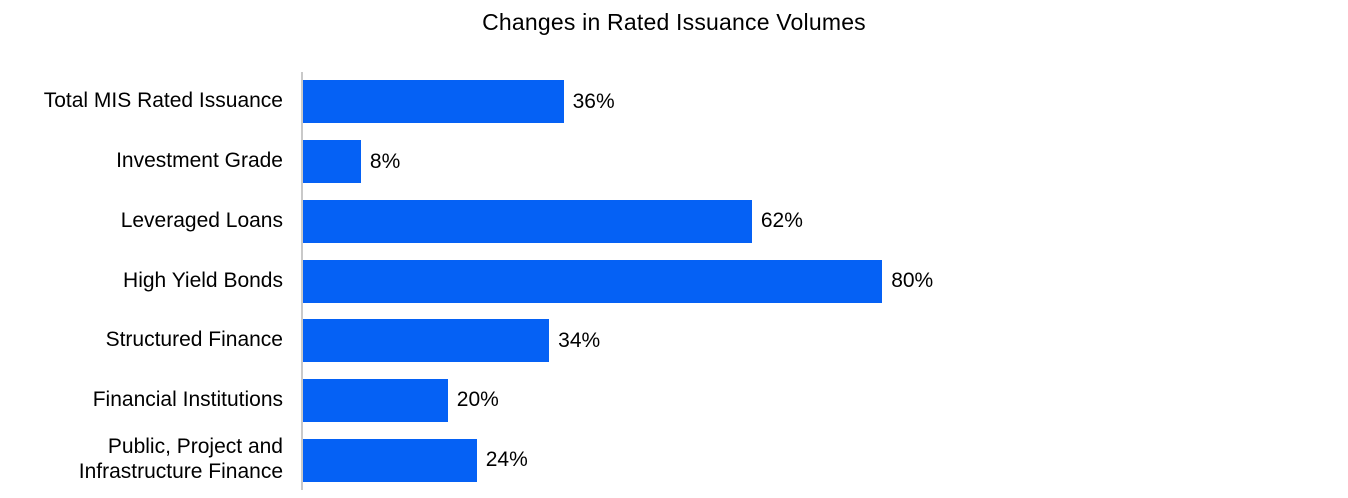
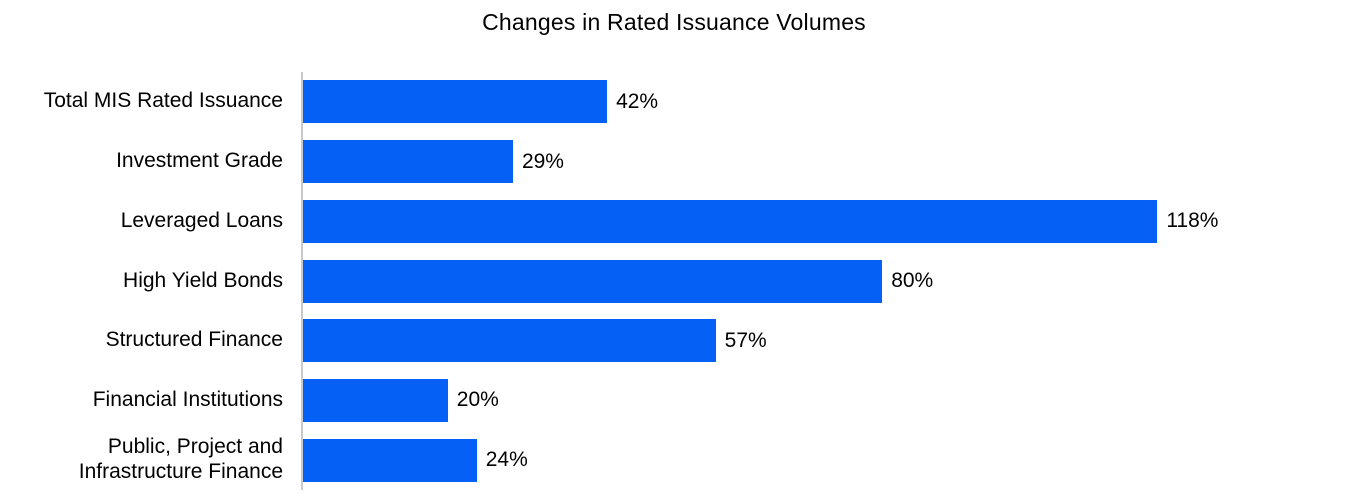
Total MIS Rated Issuance: 36% -> 42%
Investment Grade: 8% -> 29%
Leveraged Loans: 62% -> 118%
Structured Finance: 34% -> 57%
